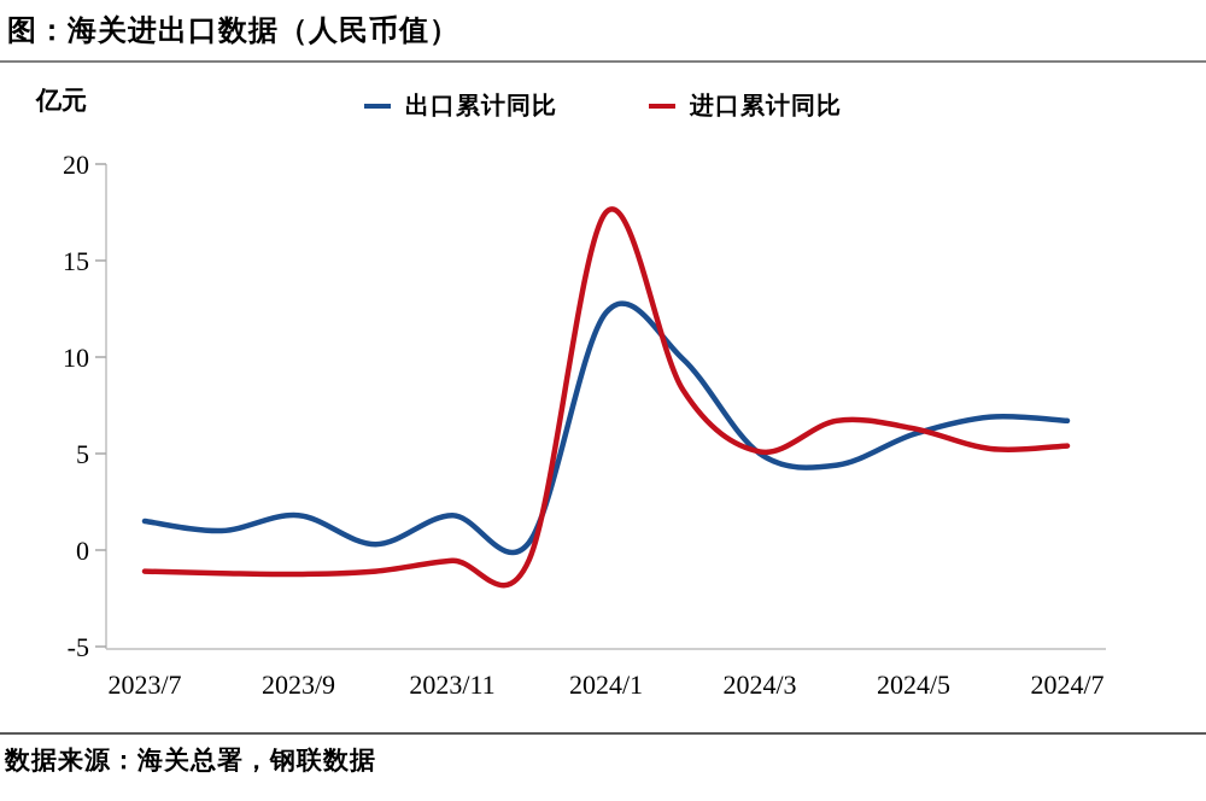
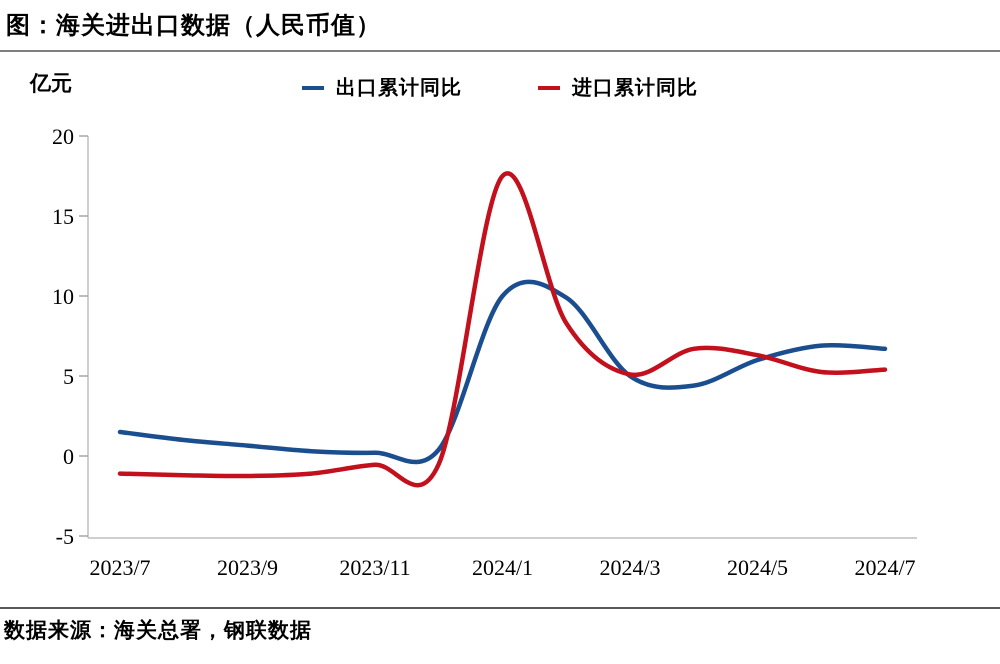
出口累计同比/2023/9: 1.8 -> 0.7
出口累计同比/2023/11: 1.8 -> 0.2
出口累计同比/2024/1: 12.3 -> 10.0
